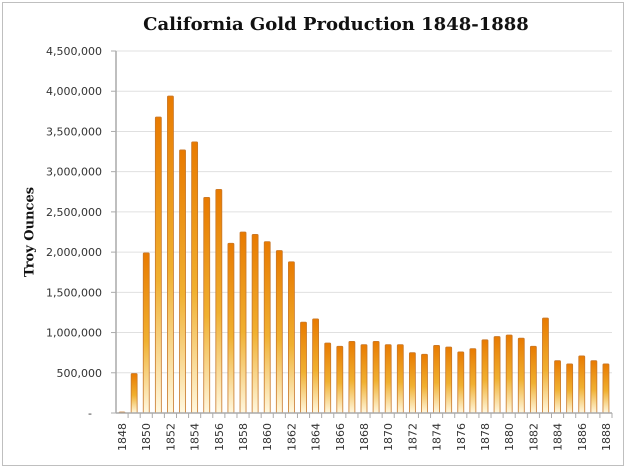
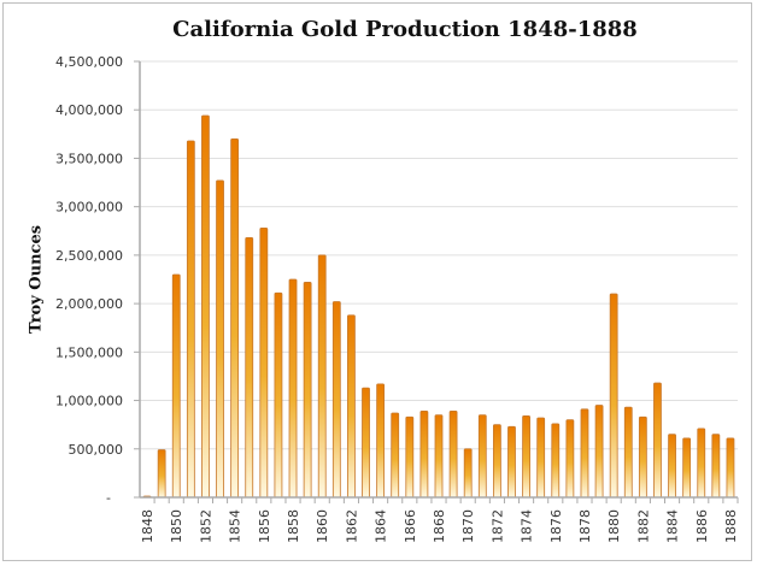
1850: 2000000 -> 2300000
1854: 3400000 -> 3700000
1860: 2100000 -> 2500000
1870: 800000 -> 500000
1880: 1000000 -> 2100000
